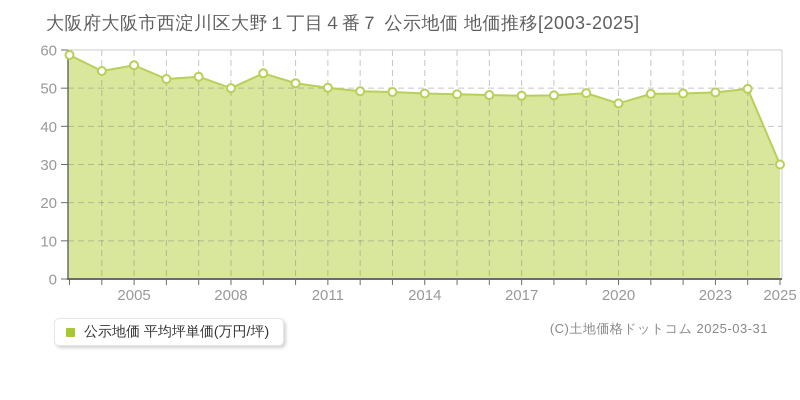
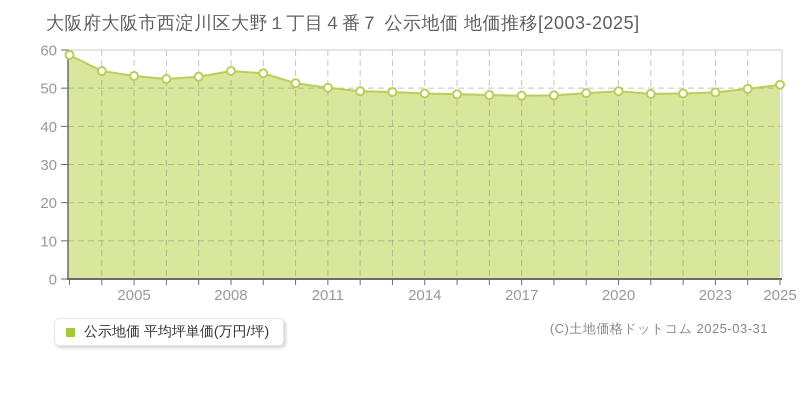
2005: 56 -> 53
2008: 50 -> 54
2020: 46 -> 49
2025: 30 -> 51
